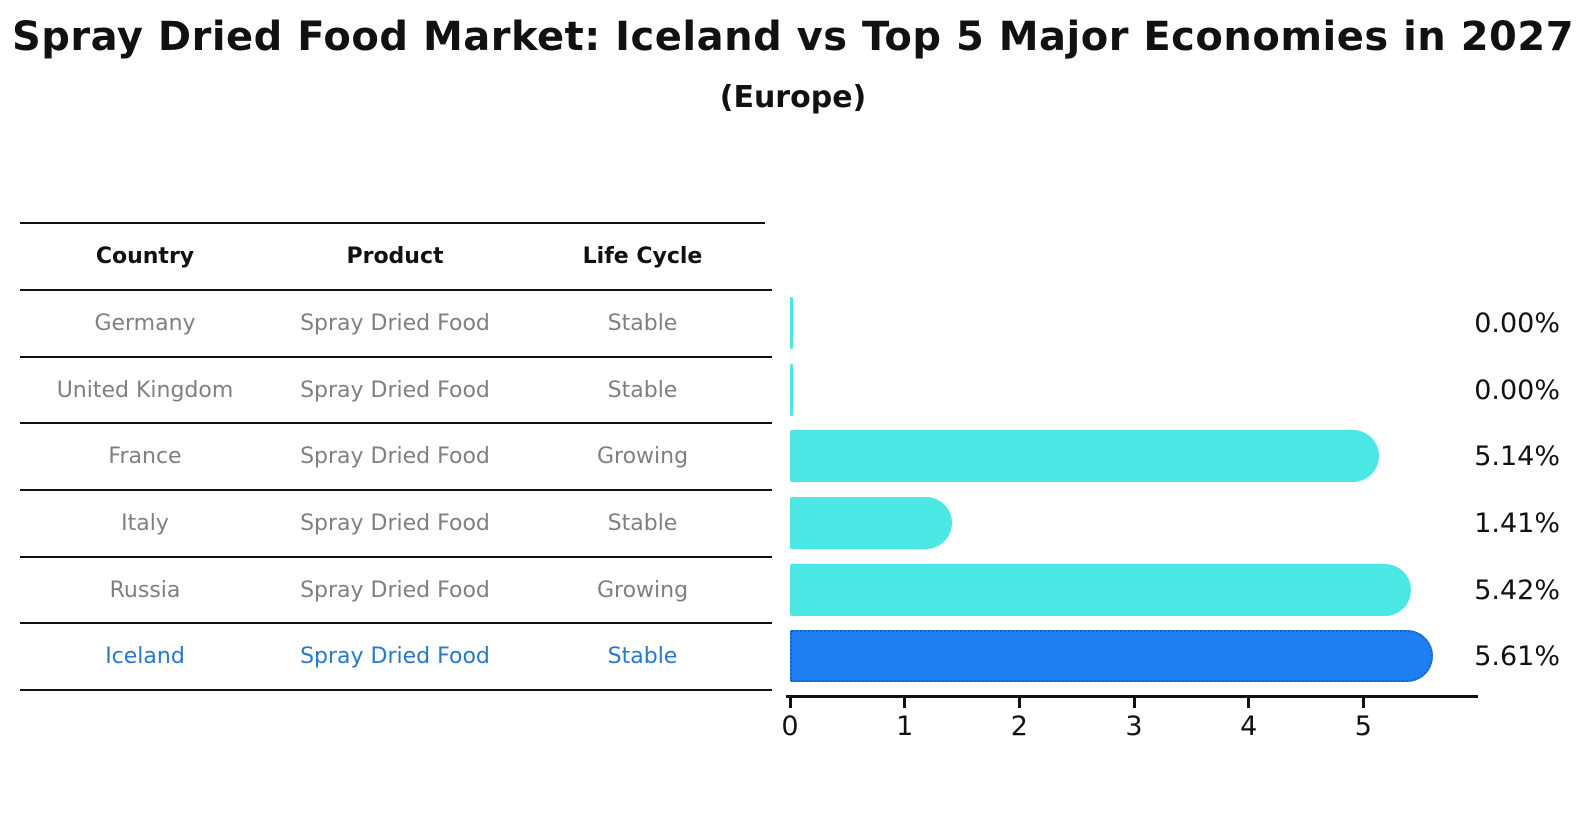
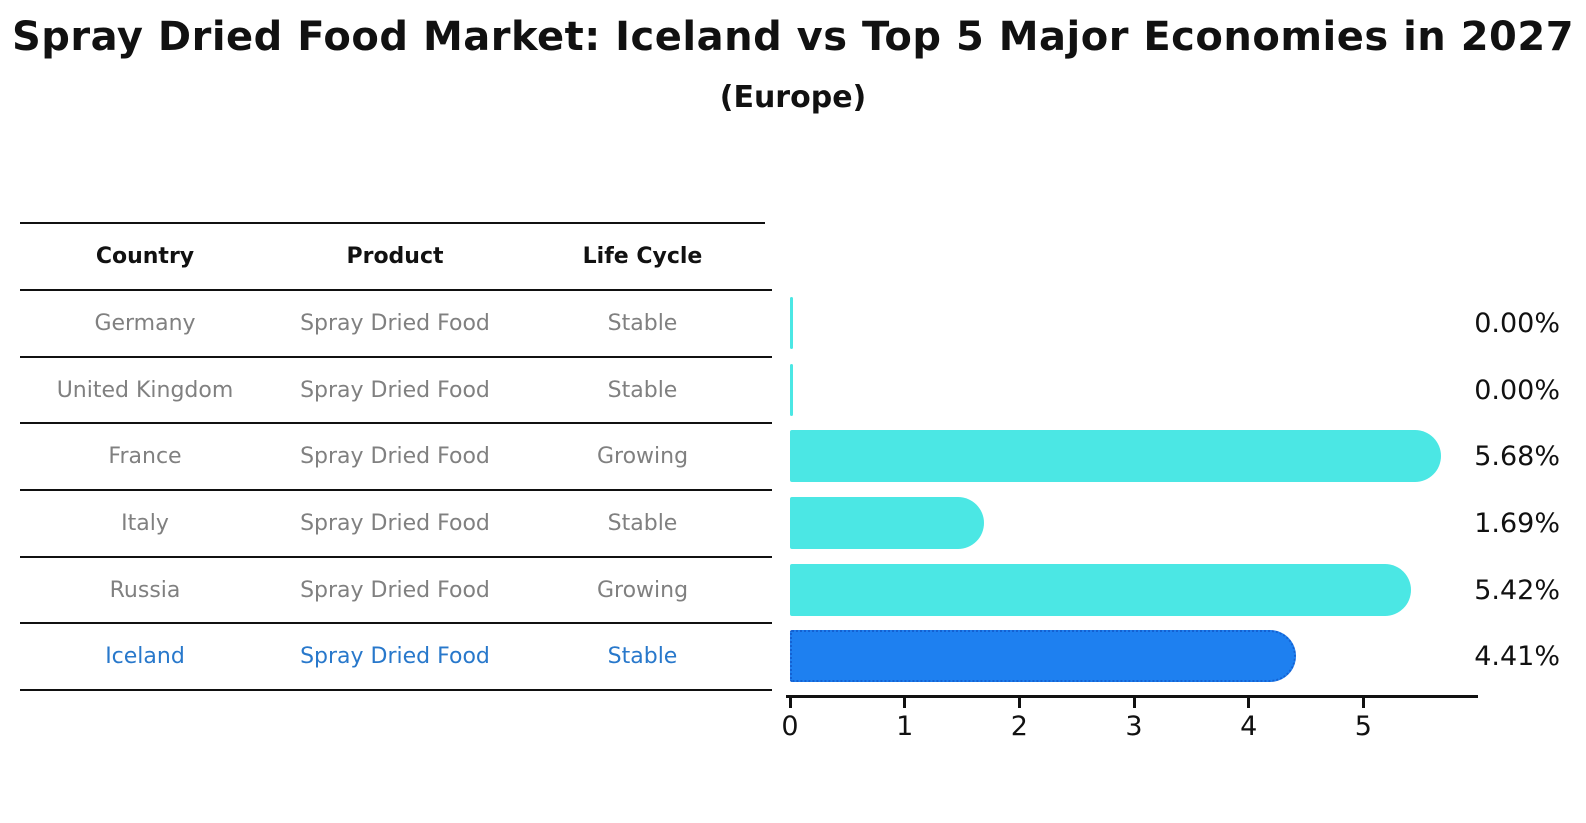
France: 5.14% -> 5.68%
Italy: 1.41% -> 1.69%
Iceland: 5.61% -> 4.41%
